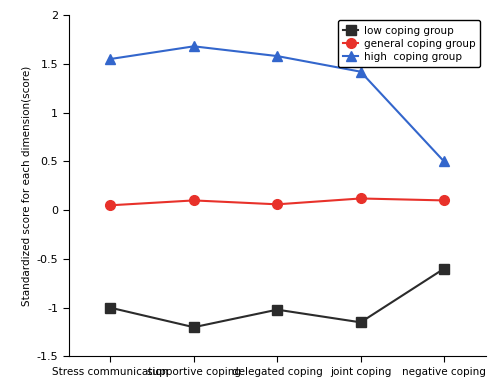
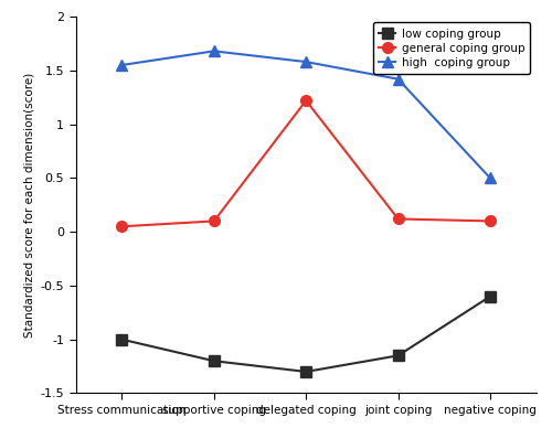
low coping group/delegated coping: -1.02 -> -1.30
general coping group/delegated coping: 0.06 -> 1.22
